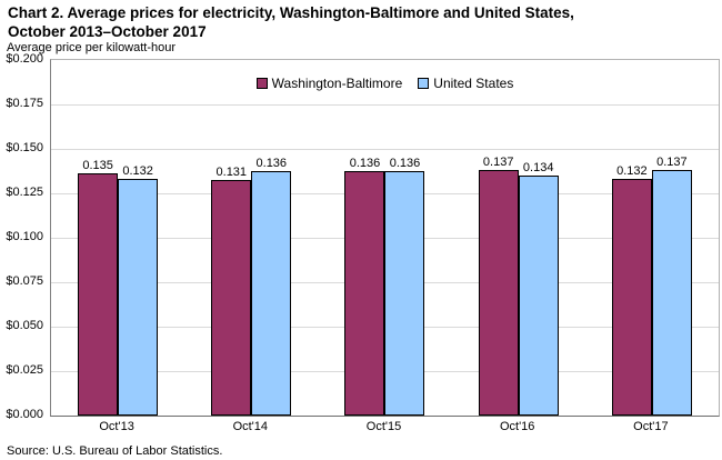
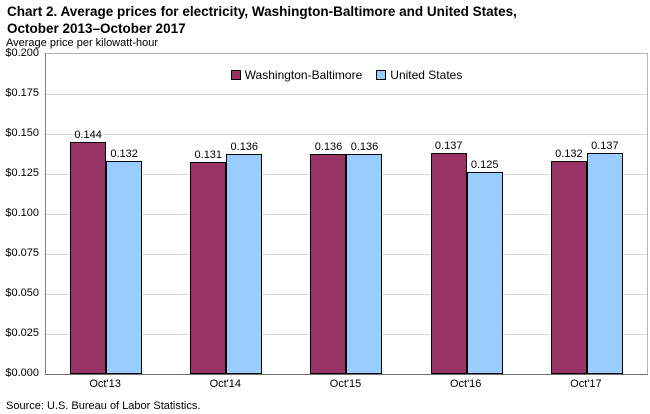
Washington-Baltimore/Oct'13: 0.135 -> 0.144
United States/Oct'16: 0.134 -> 0.125
